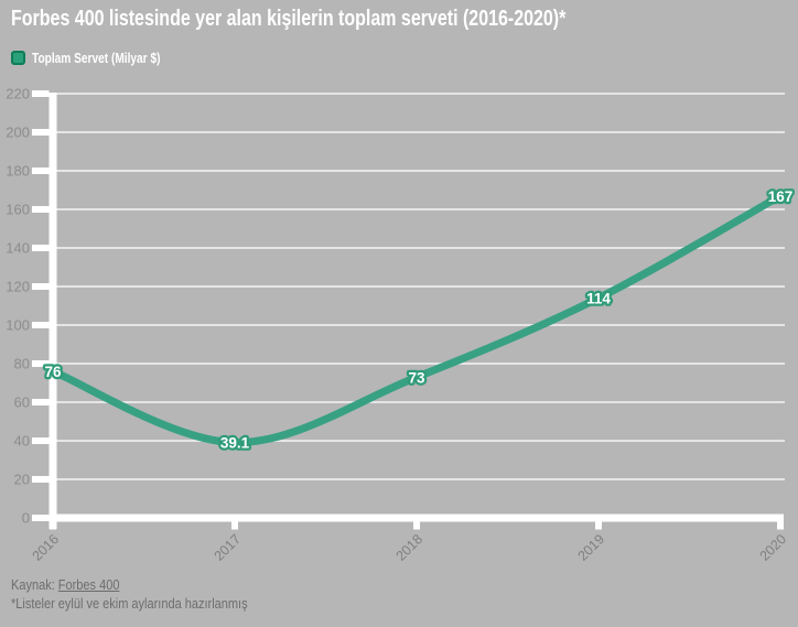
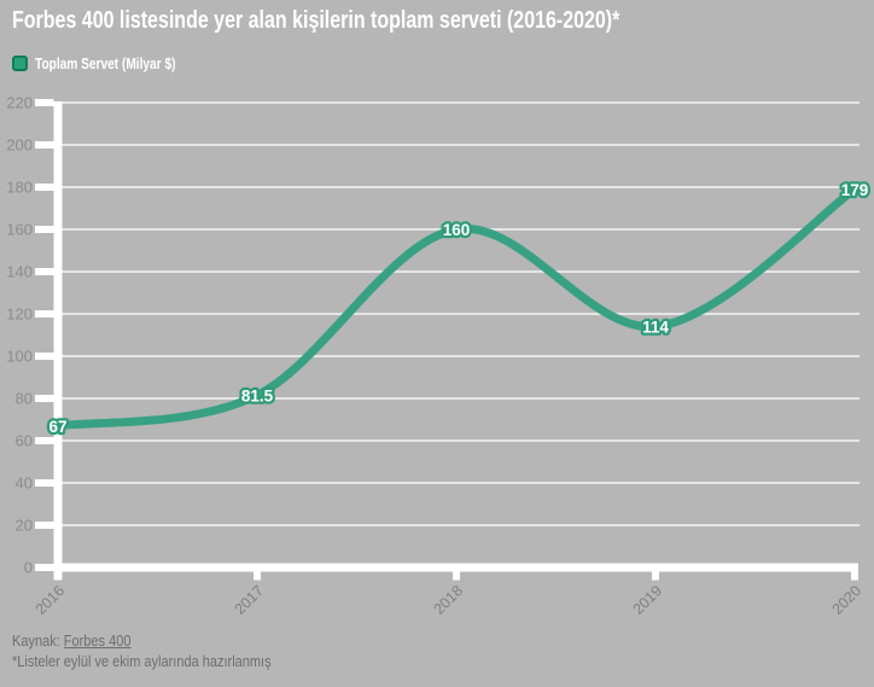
2016: 76 -> 67
2017: 39.1 -> 81.5
2018: 73 -> 160
2020: 167 -> 179
